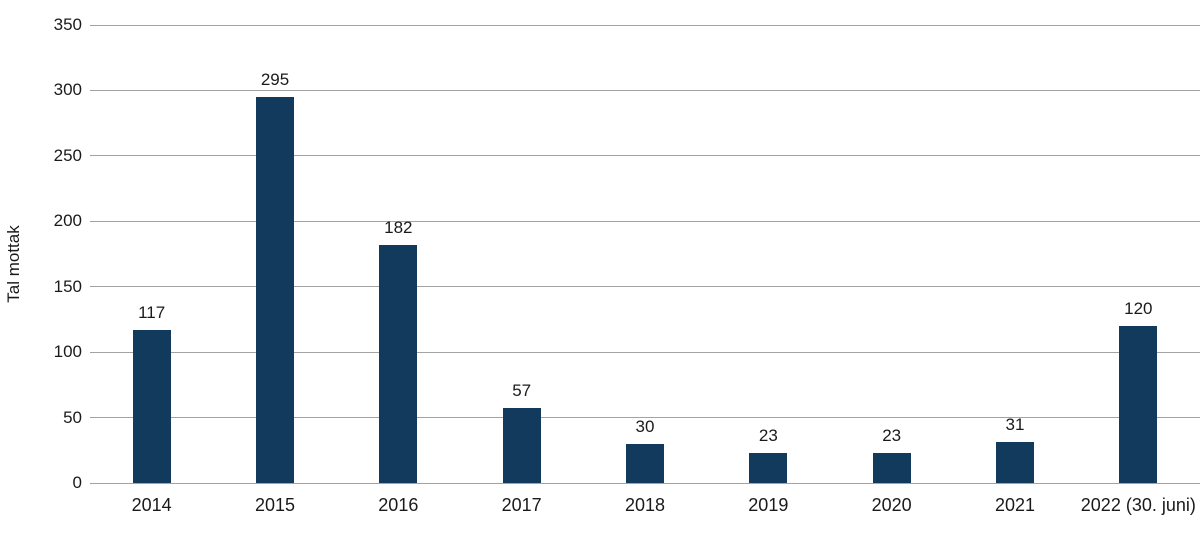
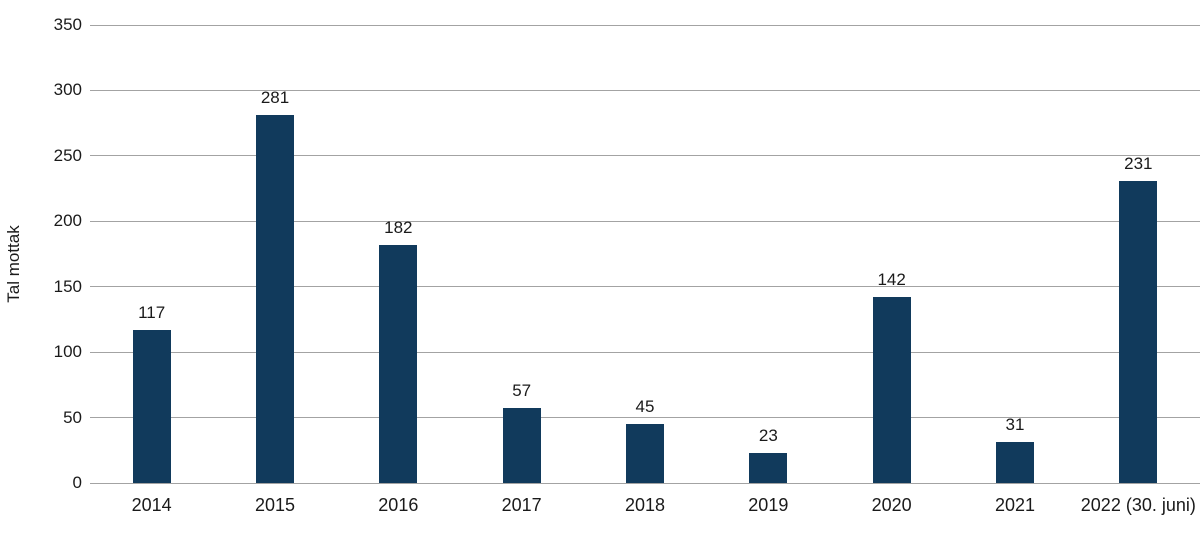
2015: 295 -> 281
2018: 30 -> 45
2020: 23 -> 142
2022 (30. juni): 120 -> 231
